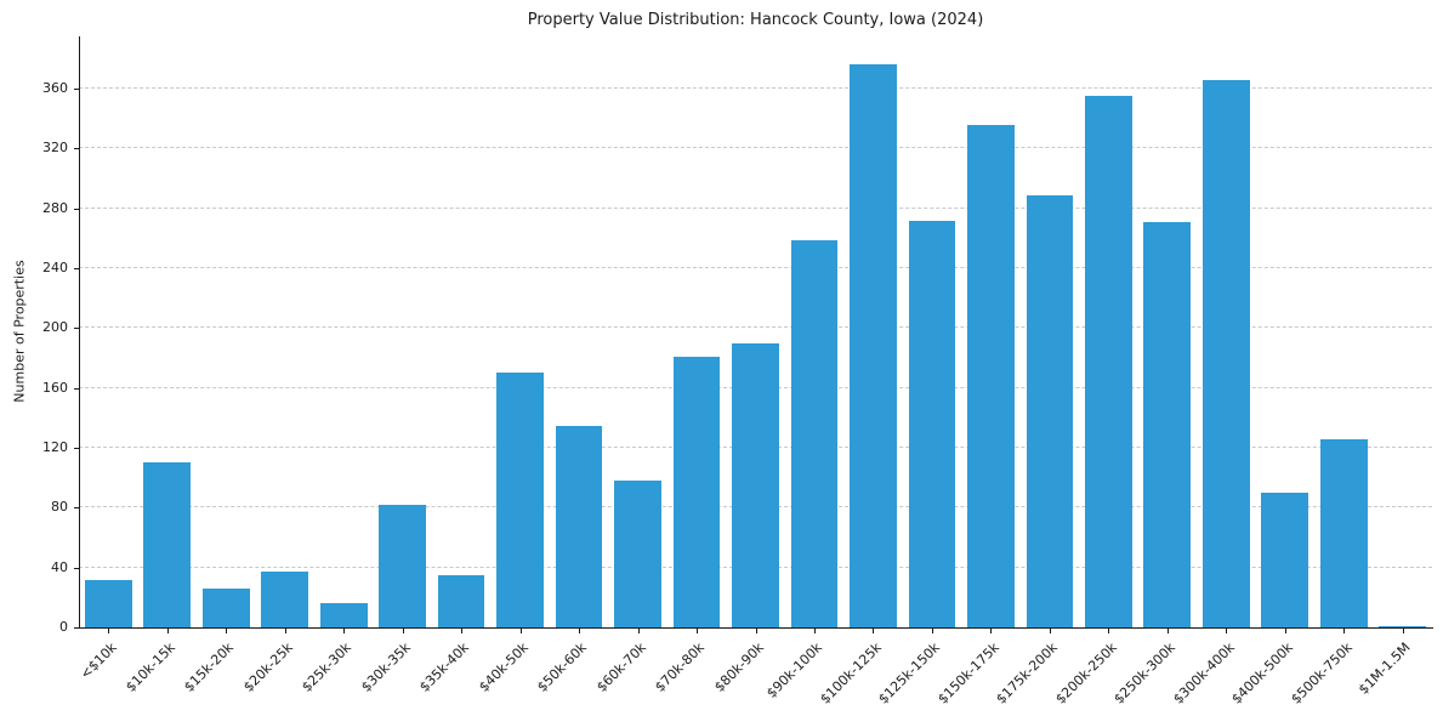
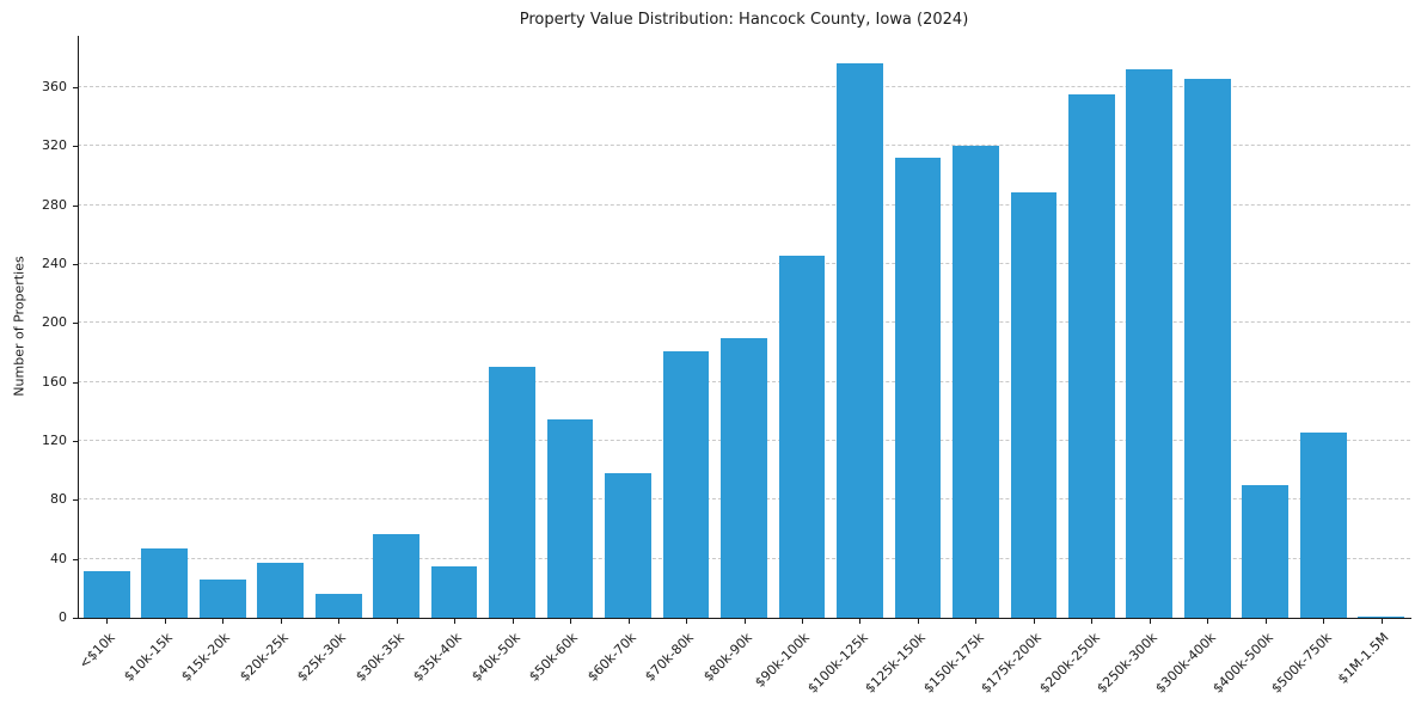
$10k-15k: 110 -> 47
$30k-35k: 82 -> 57
$90k-100k: 259 -> 246
$125k-150k: 272 -> 312
$150k-175k: 336 -> 320
$250k-300k: 271 -> 372
